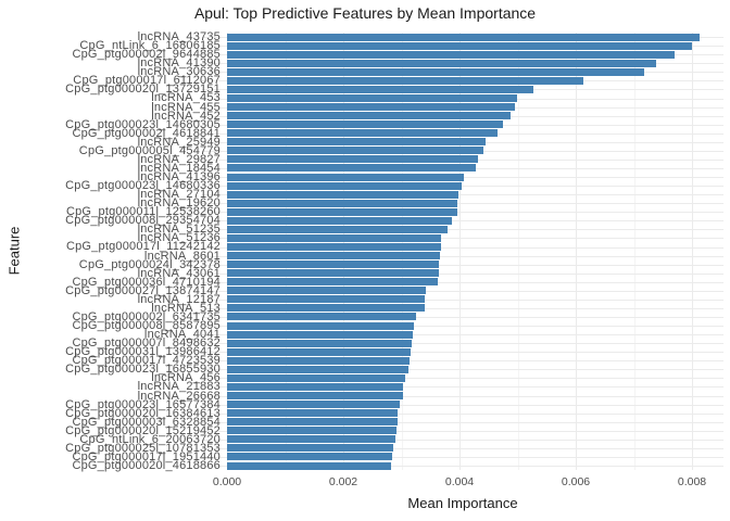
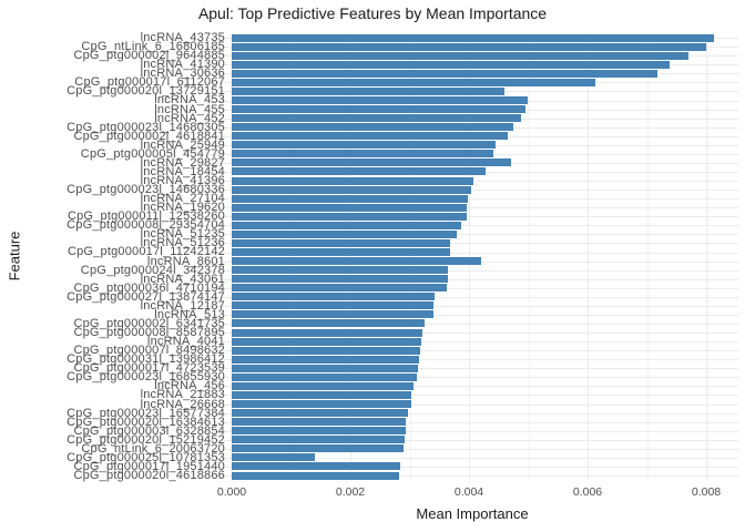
CpG_ptg000020l_13729151: 0.0053 -> 0.0046
lncRNA_29827: 0.0043 -> 0.0047
lncRNA_8601: 0.0037 -> 0.0042
CpG_ptg000025l_10781353: 0.0029 -> 0.0014
